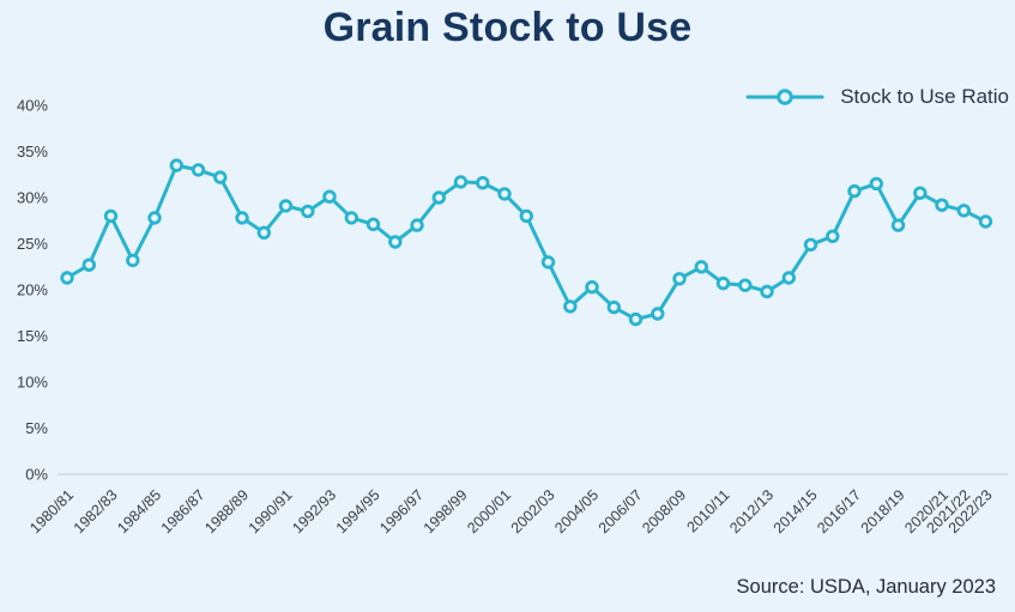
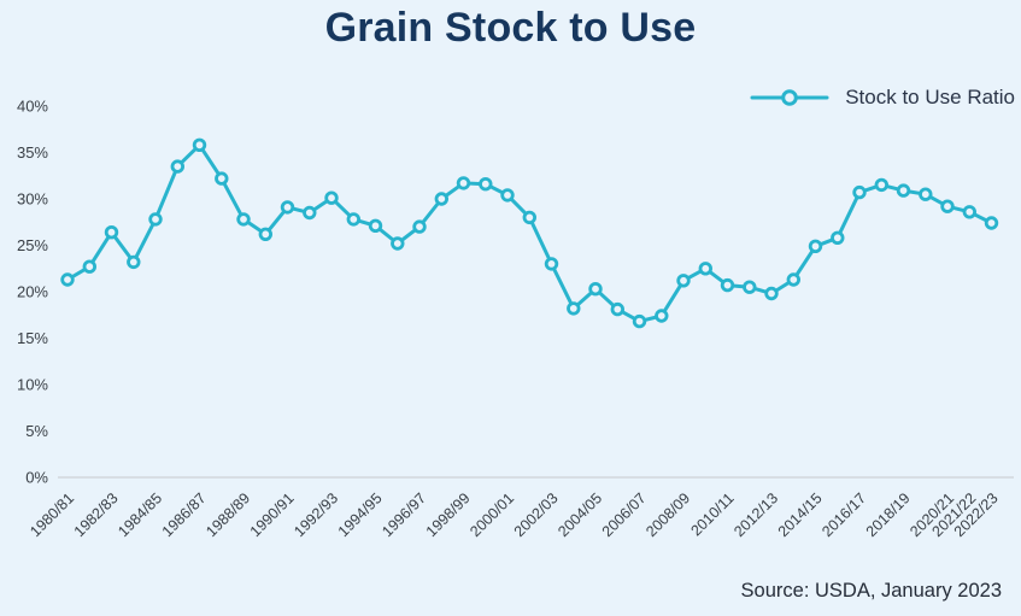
1982/83: 28% -> 26%
1986/87: 33% -> 36%
2018/19: 27% -> 31%
